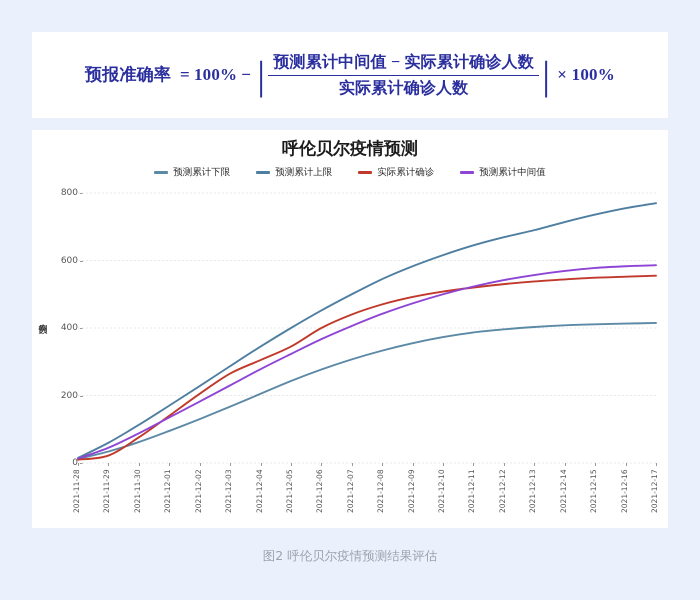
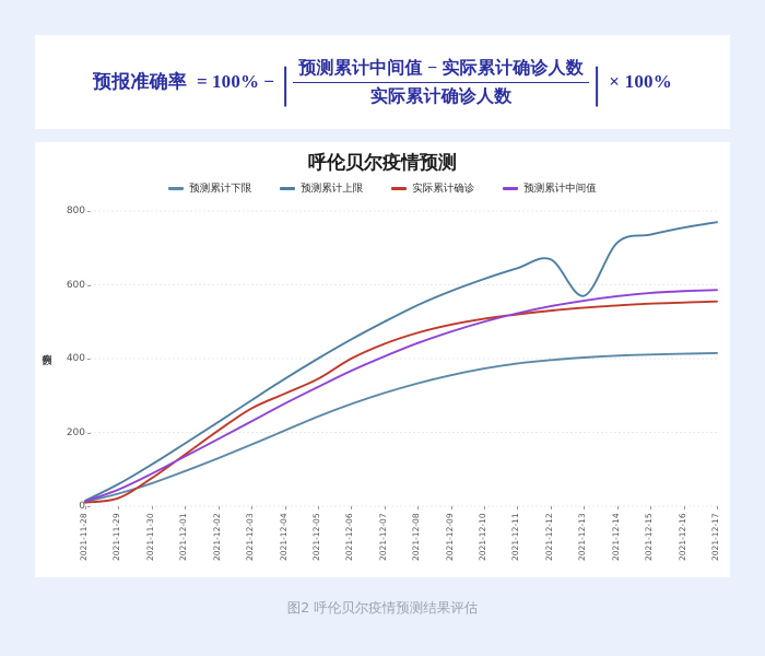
预测累计上限/2021-12-13: 690 -> 570
